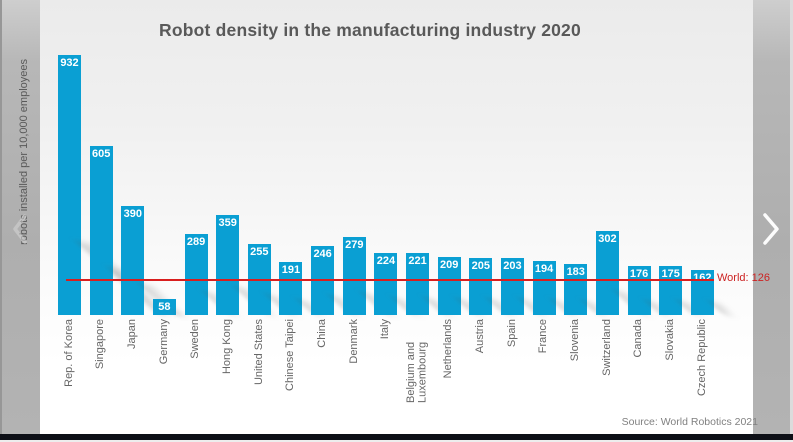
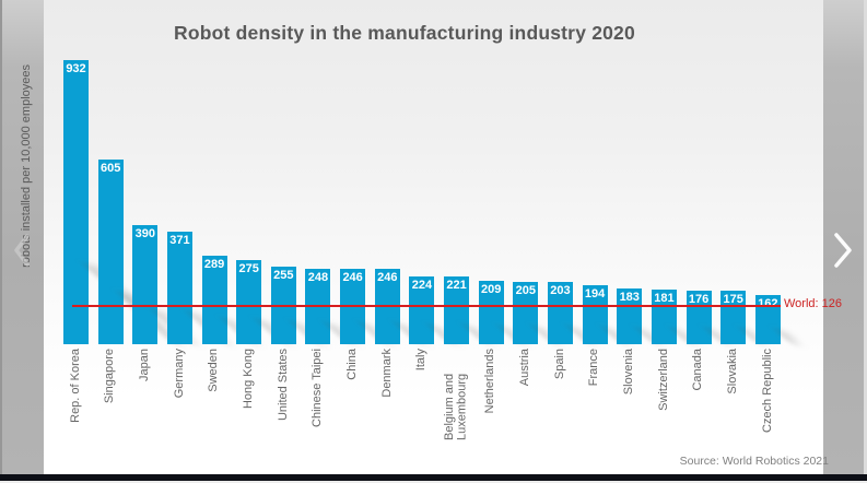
Germany: 58 -> 371
Hong Kong: 359 -> 275
Chinese Taipei: 191 -> 248
Denmark: 279 -> 246
Switzerland: 302 -> 181
